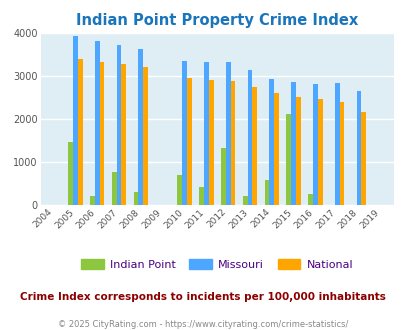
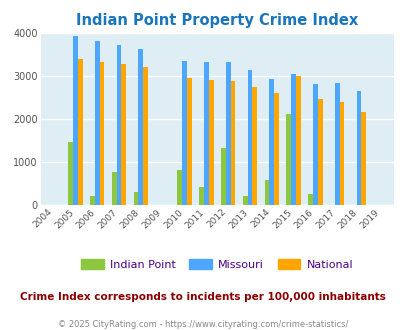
Indian Point/2010: 680 -> 800
Missouri/2015: 2860 -> 3050
National/2015: 2500 -> 3000
